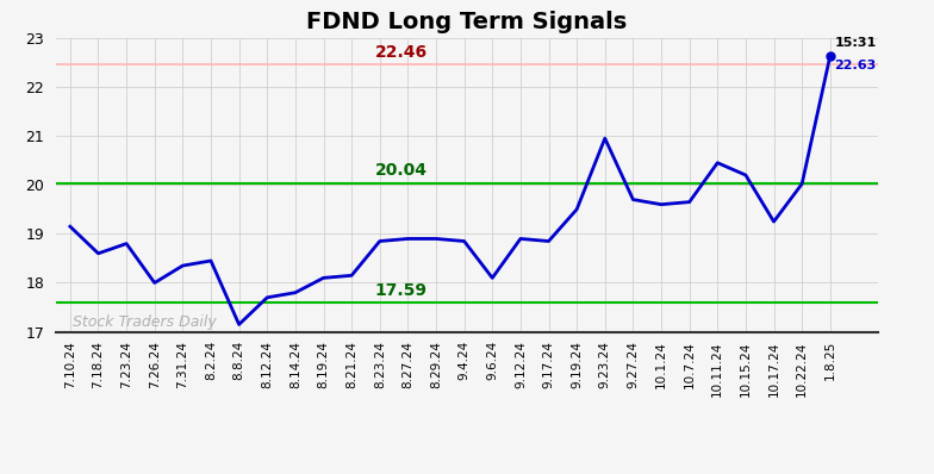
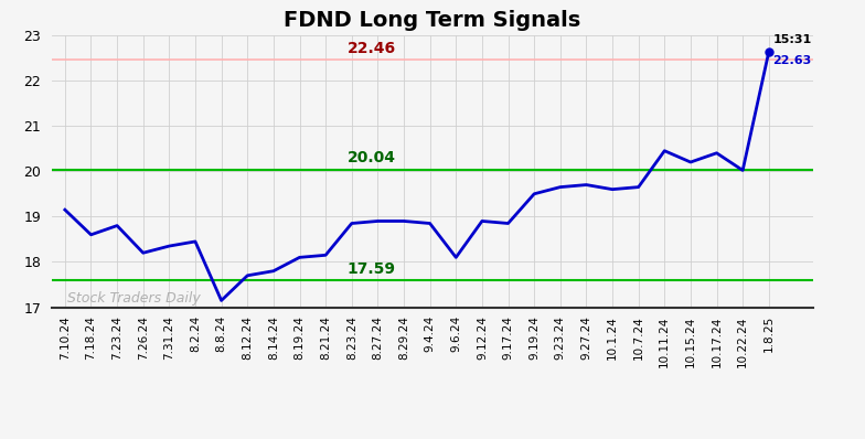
7.26.24: 18.00 -> 18.20
9.23.24: 20.95 -> 19.65
10.17.24: 19.25 -> 20.40
